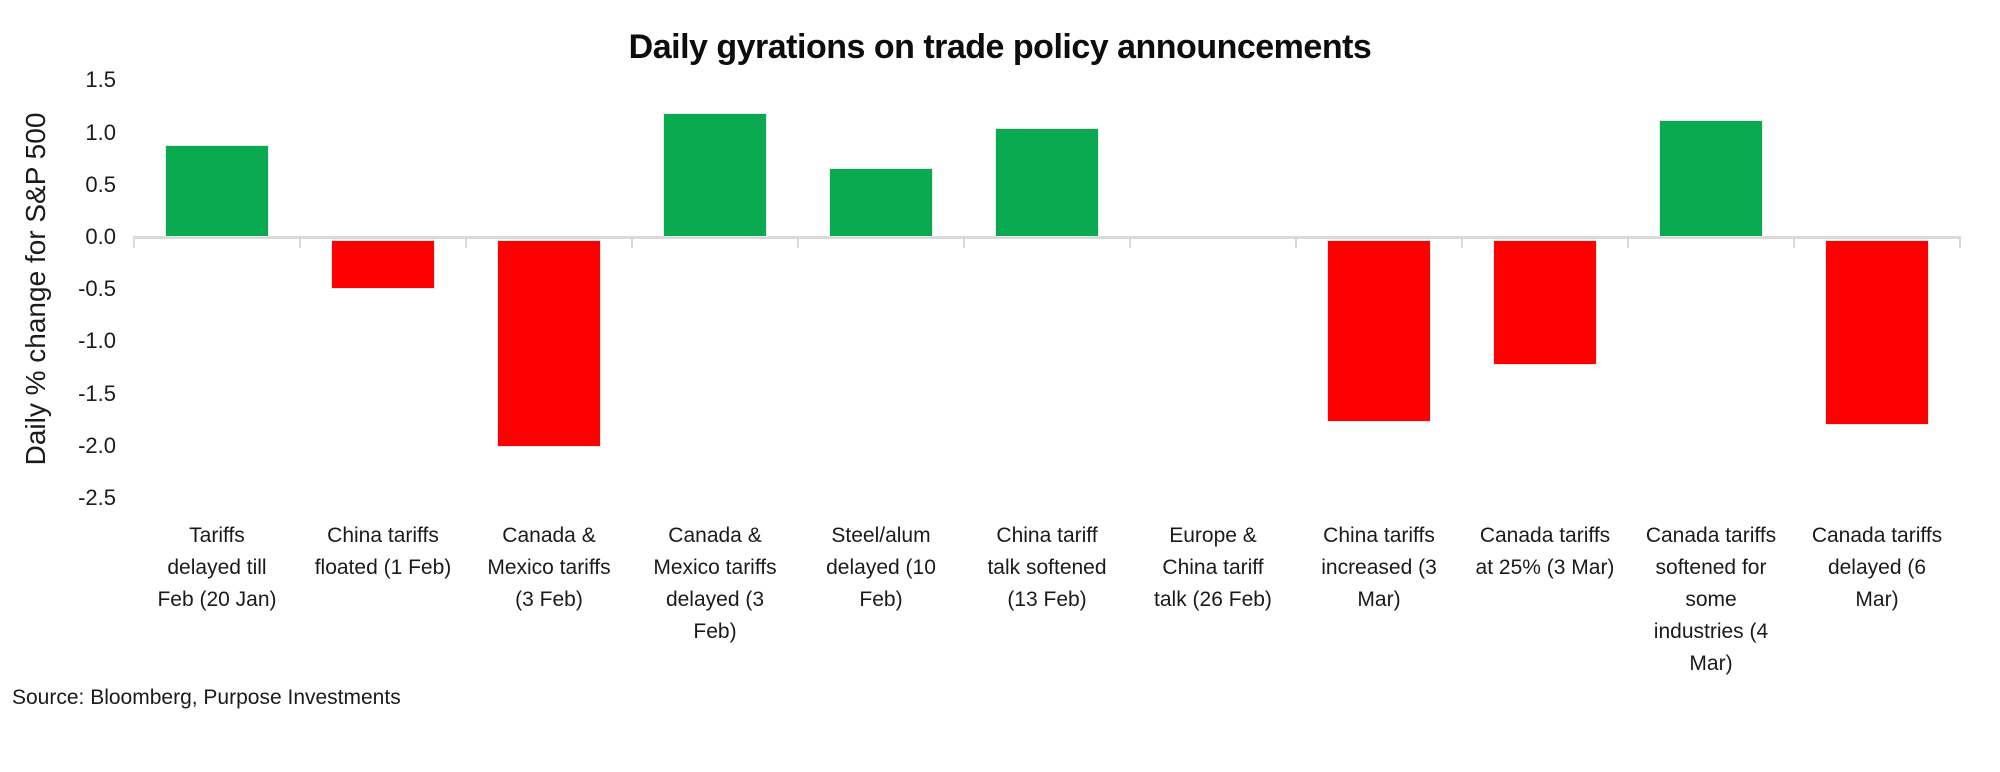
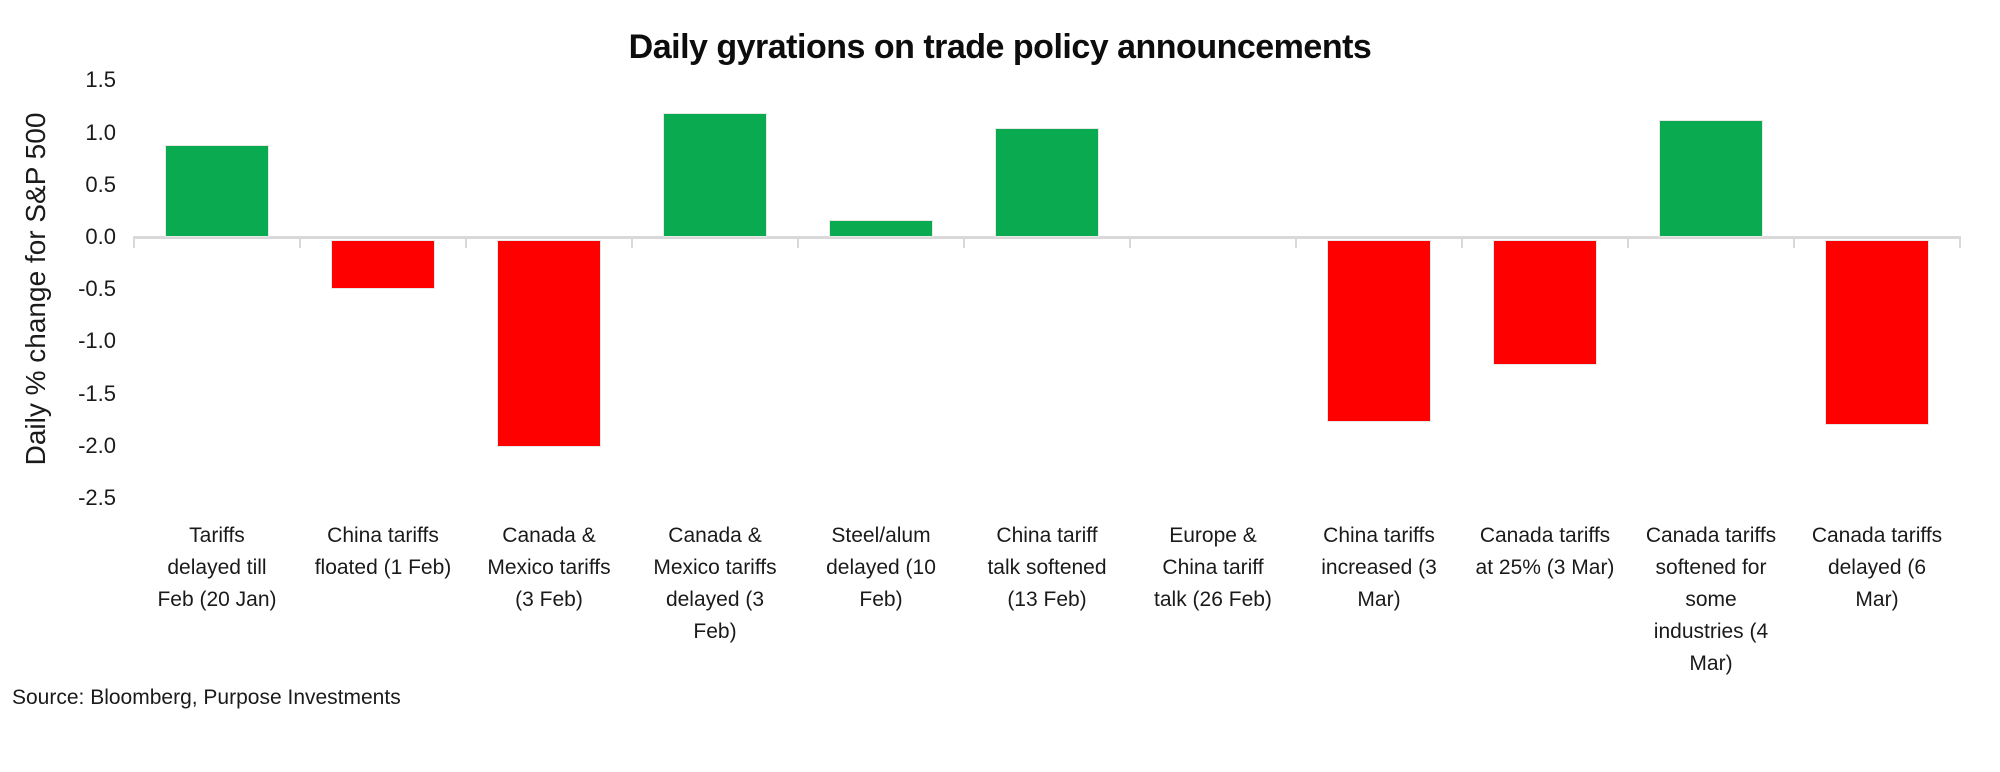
Steel/alum delayed (10 Feb): 0.66 -> 0.16
